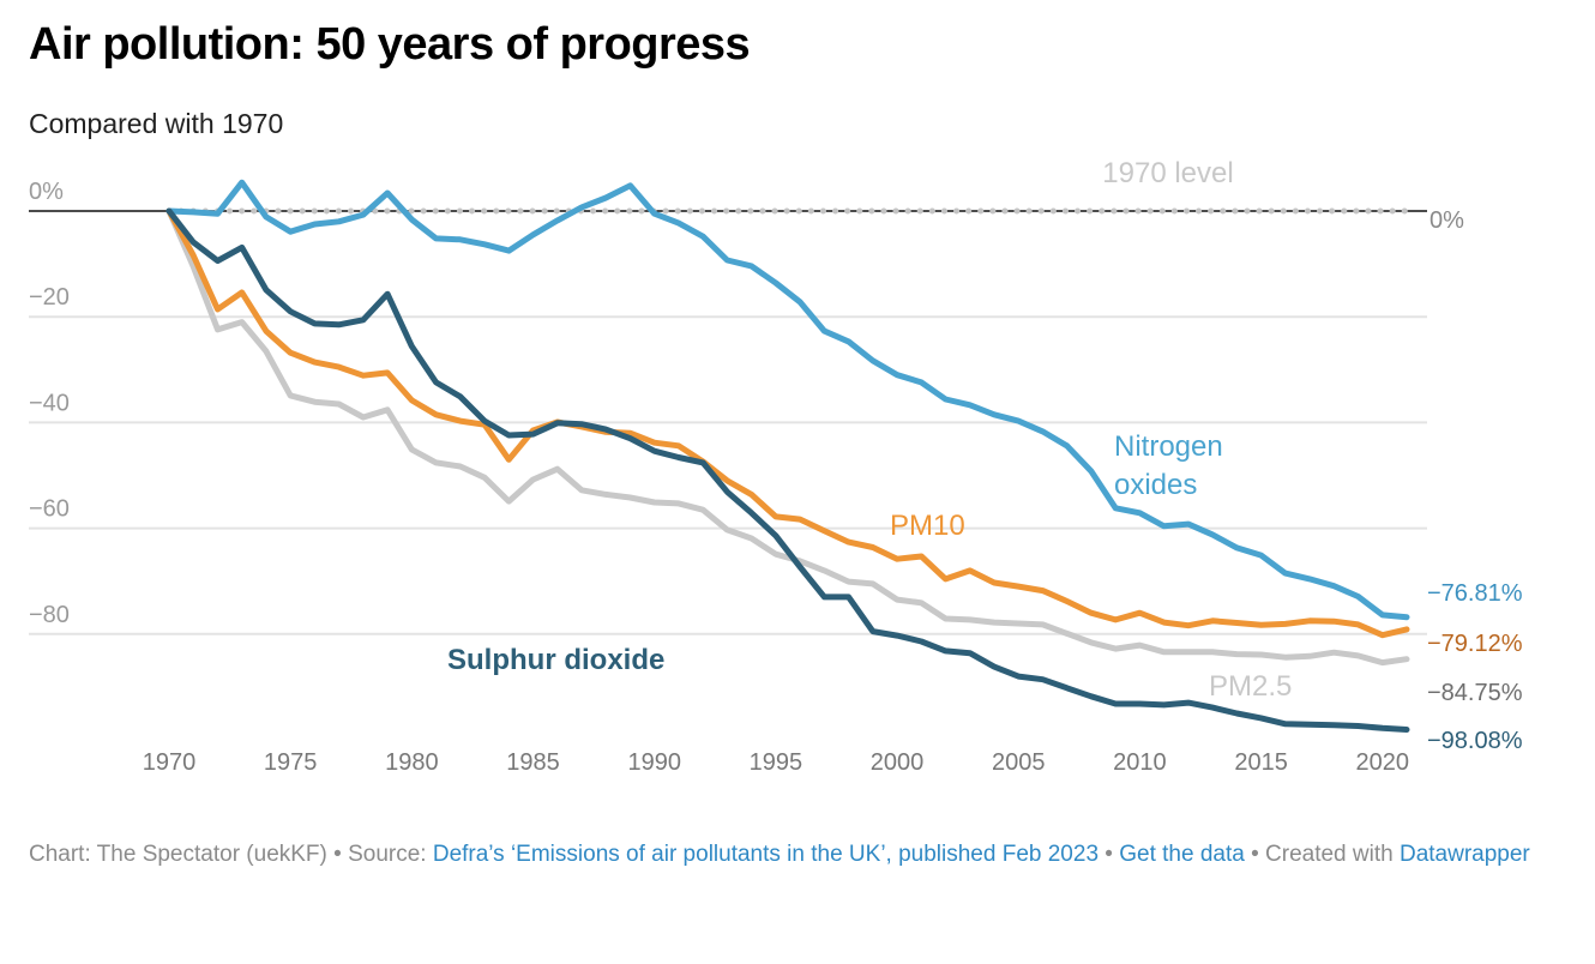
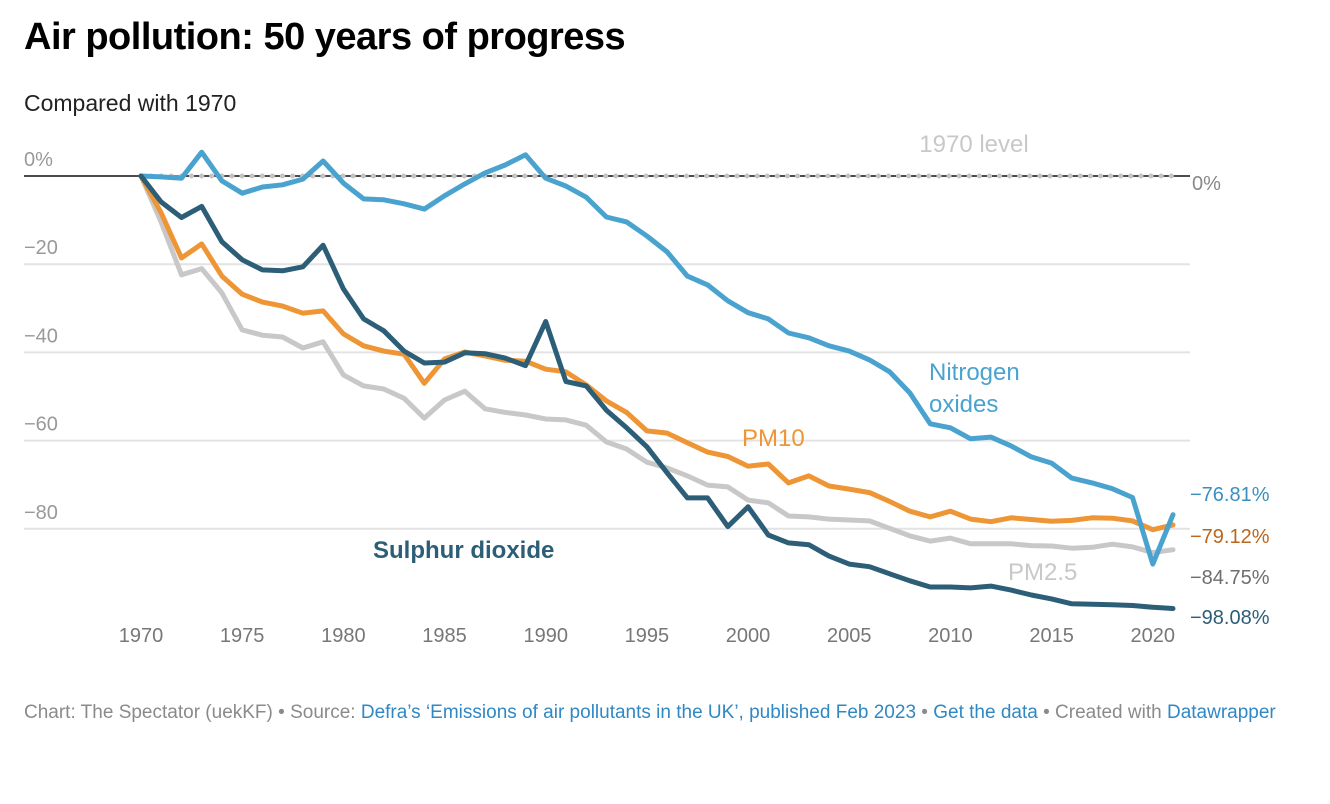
Sulphur dioxide/1990: -45% -> -33%
Sulphur dioxide/2000: -80% -> -75%
Nitrogen oxides/2020: -76% -> -88%
